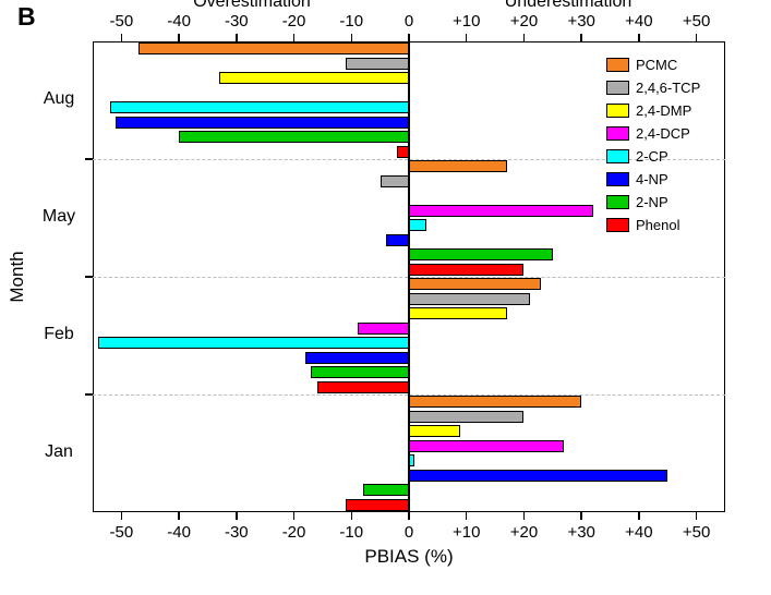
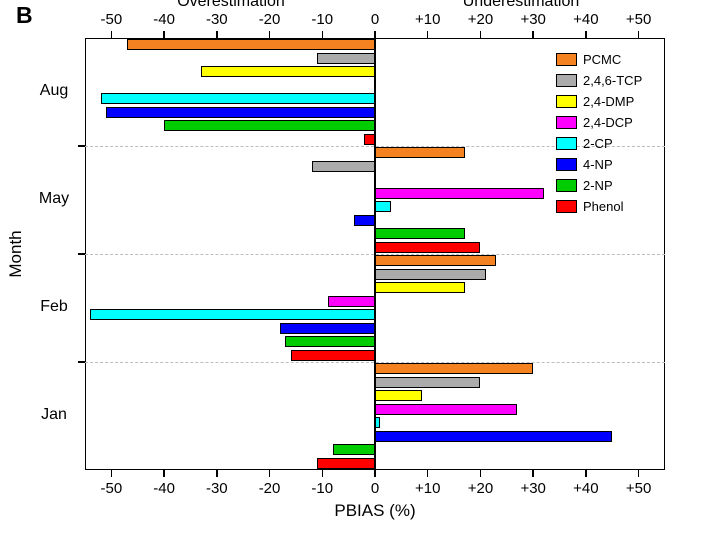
2,4,6-TCP/May: -5 -> -12
2-NP/May: 25 -> 17
